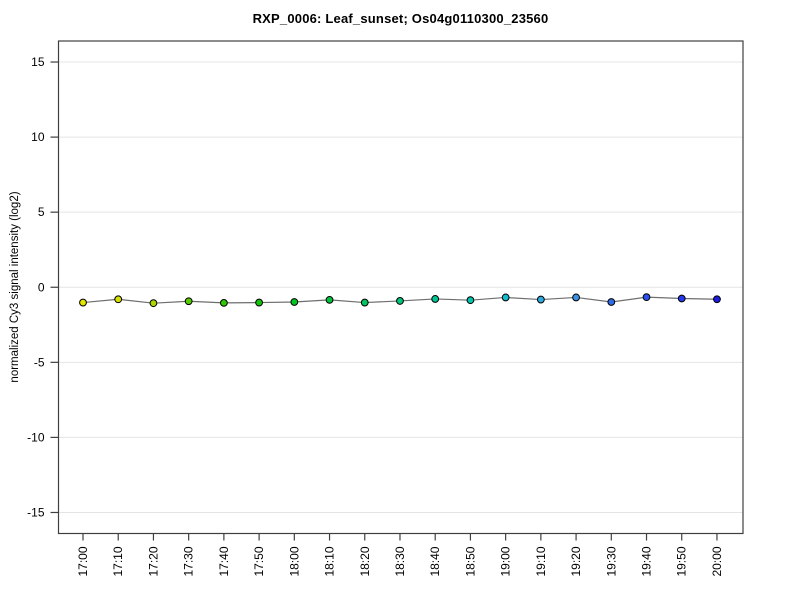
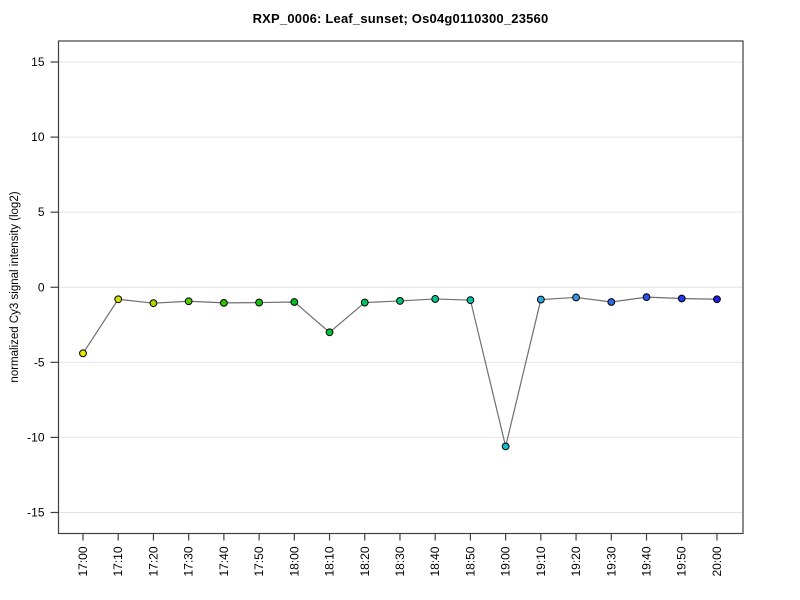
17:00: -1.0 -> -4.4
18:10: -0.8 -> -3.0
19:00: -0.7 -> -10.6
